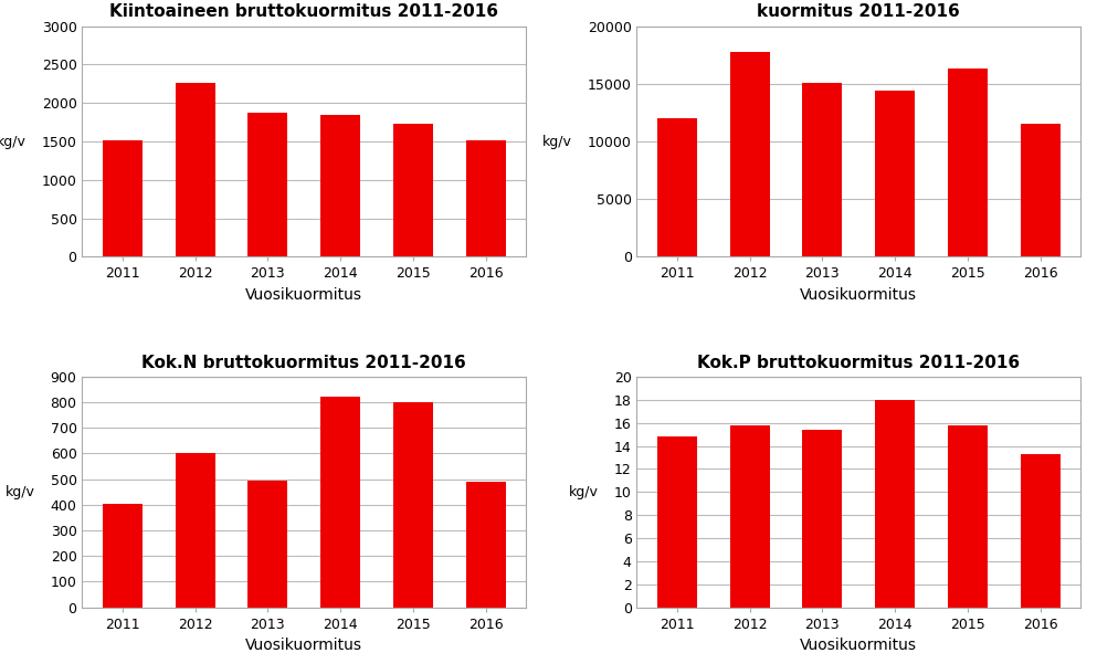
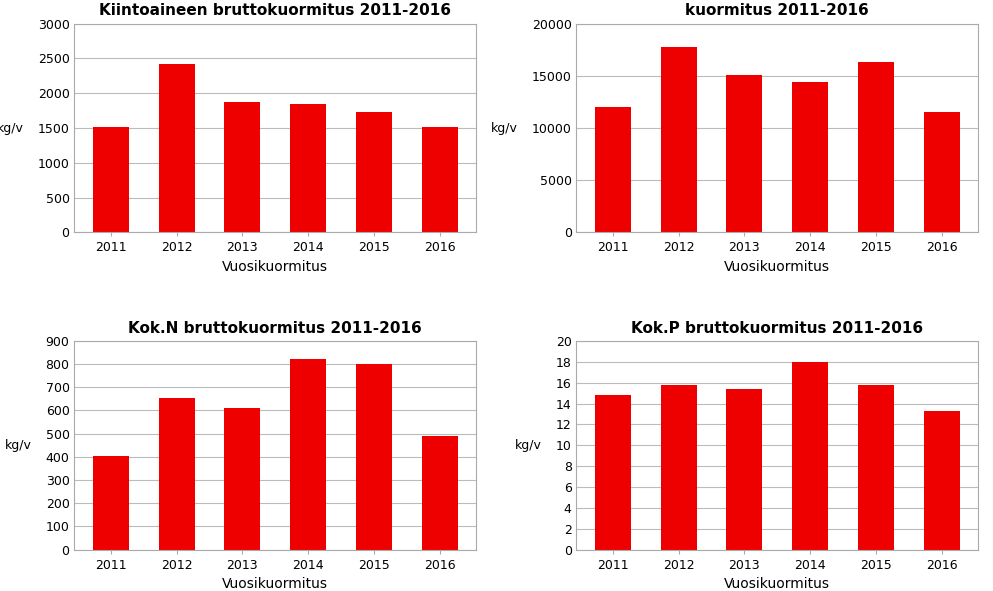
Kiintoaineen bruttokuormitus 2011-2016/2012: 2260 -> 2420
Kok.N bruttokuormitus 2011-2016/2012: 600 -> 655
Kok.N bruttokuormitus 2011-2016/2013: 495 -> 610
